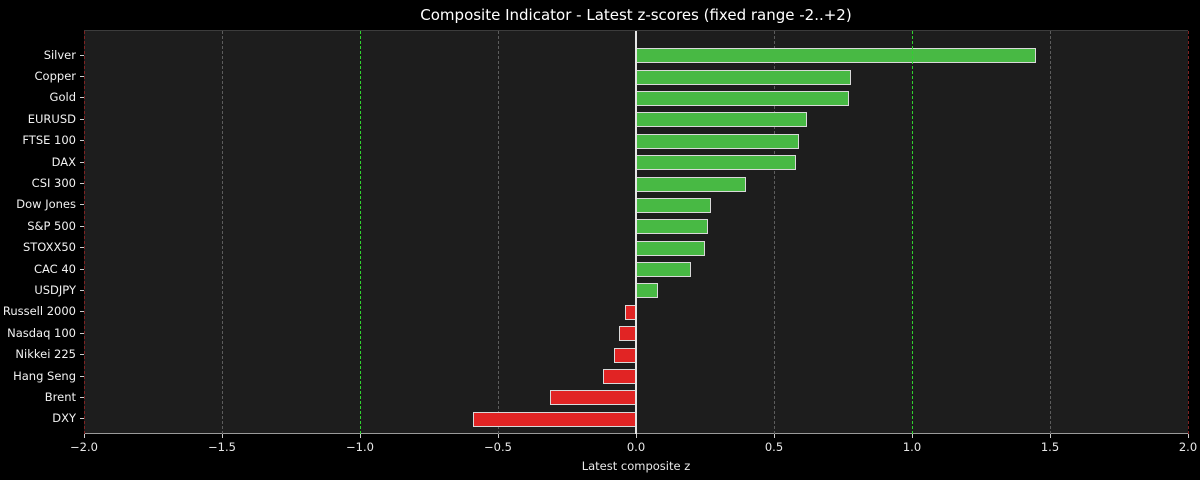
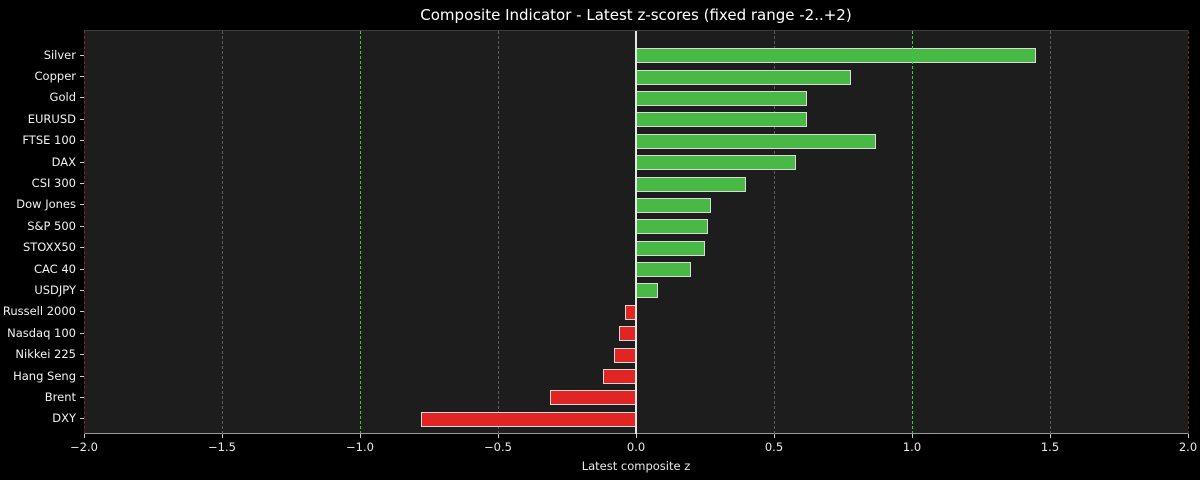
Gold: 0.77 -> 0.62
FTSE 100: 0.59 -> 0.87
DXY: -0.59 -> -0.78
